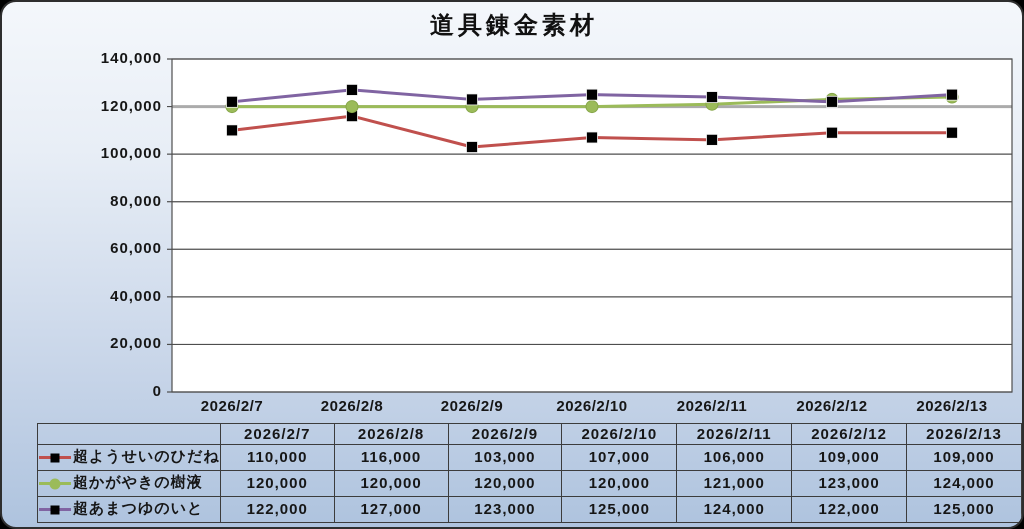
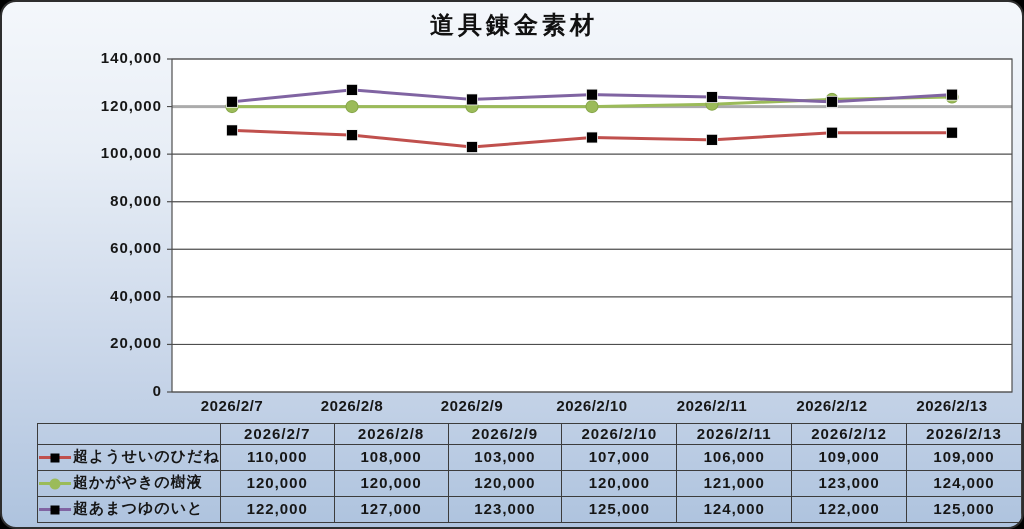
超ようせいのひだね/2026/2/8: 116,000 -> 108,000
